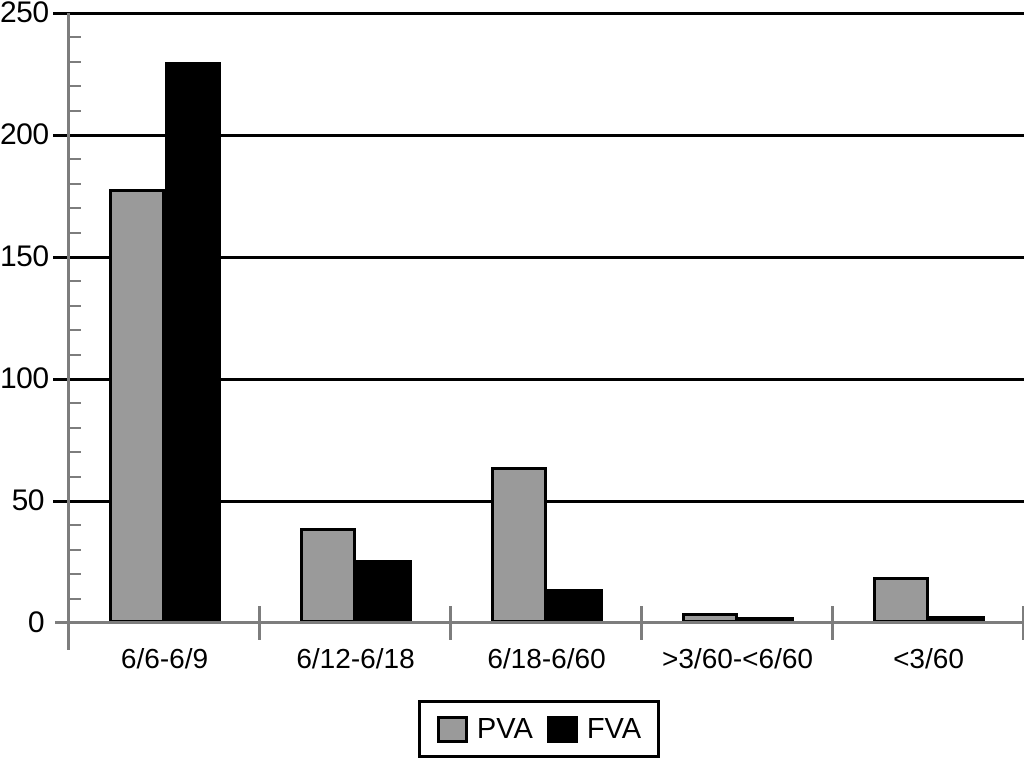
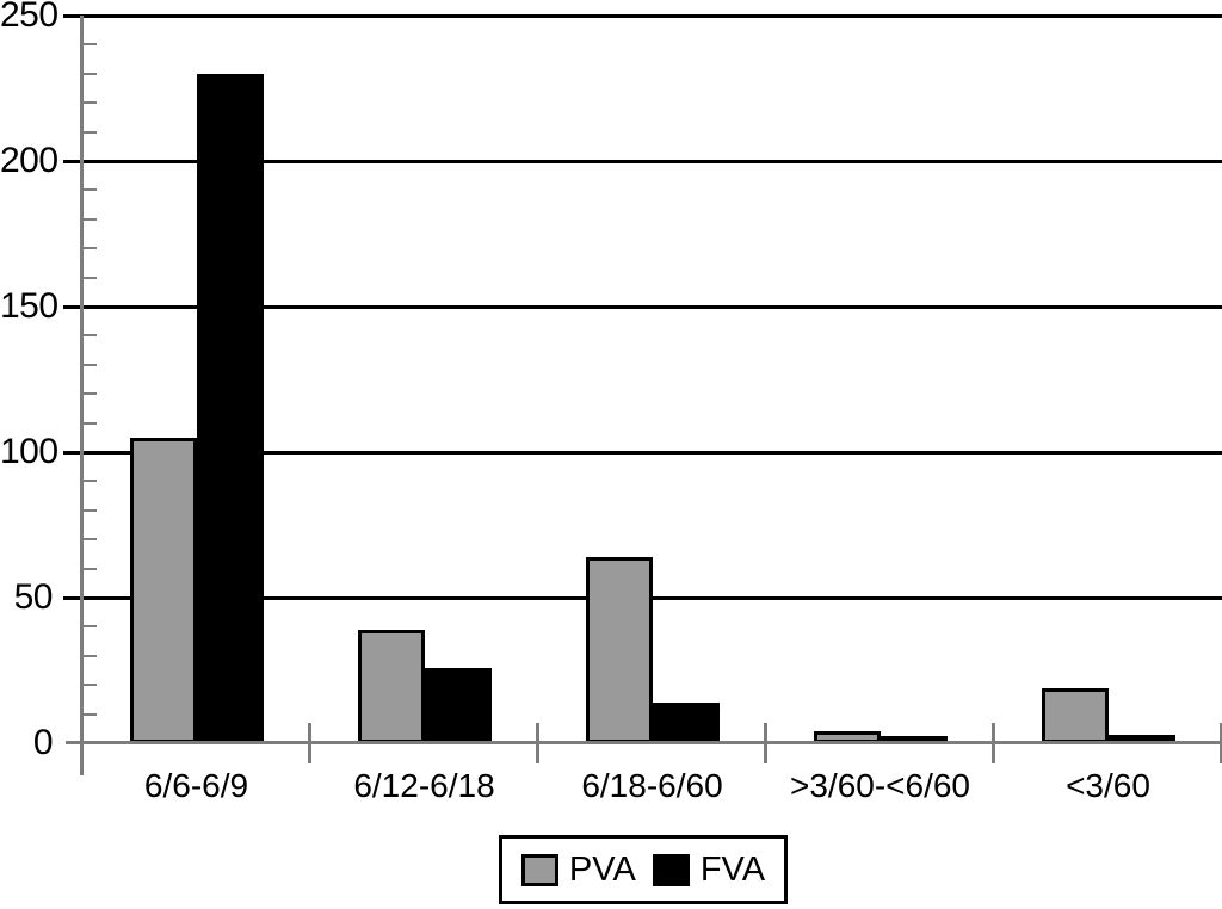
PVA/6/6-6/9: 178 -> 105
